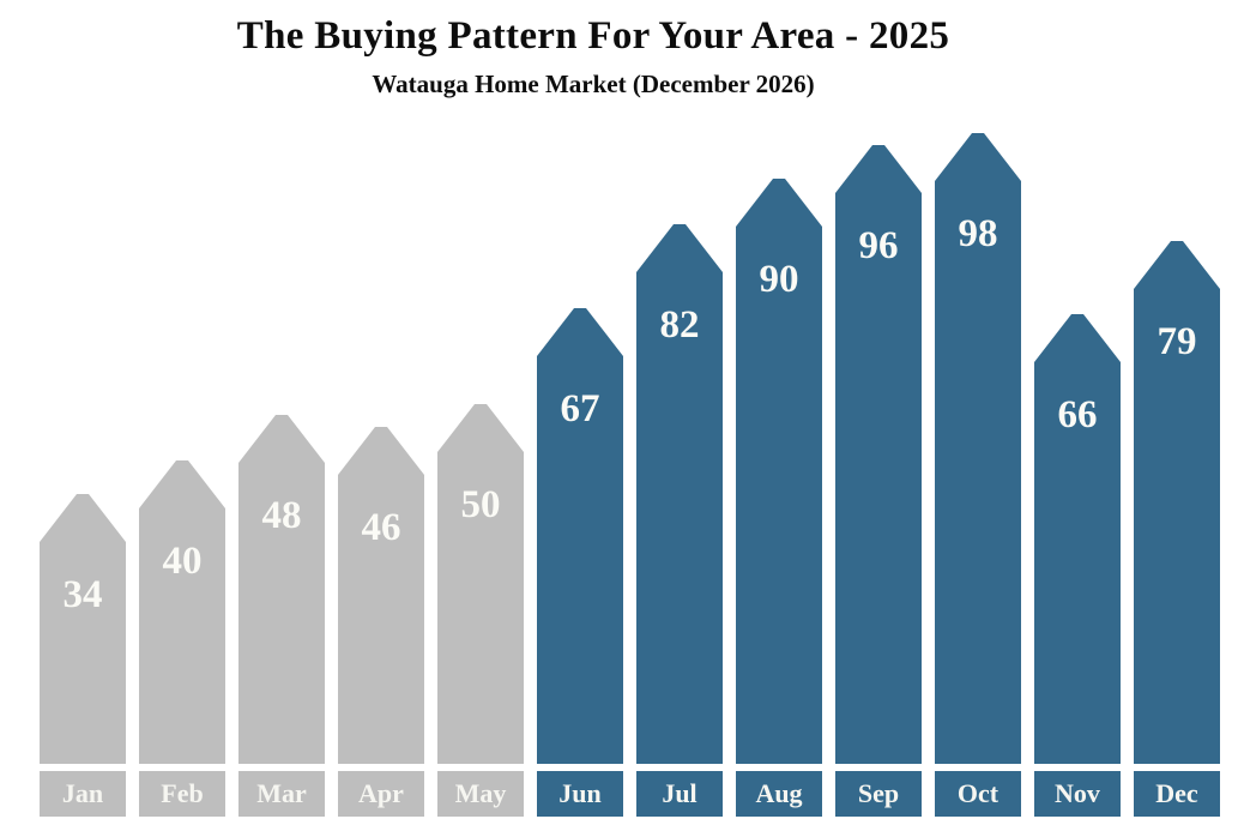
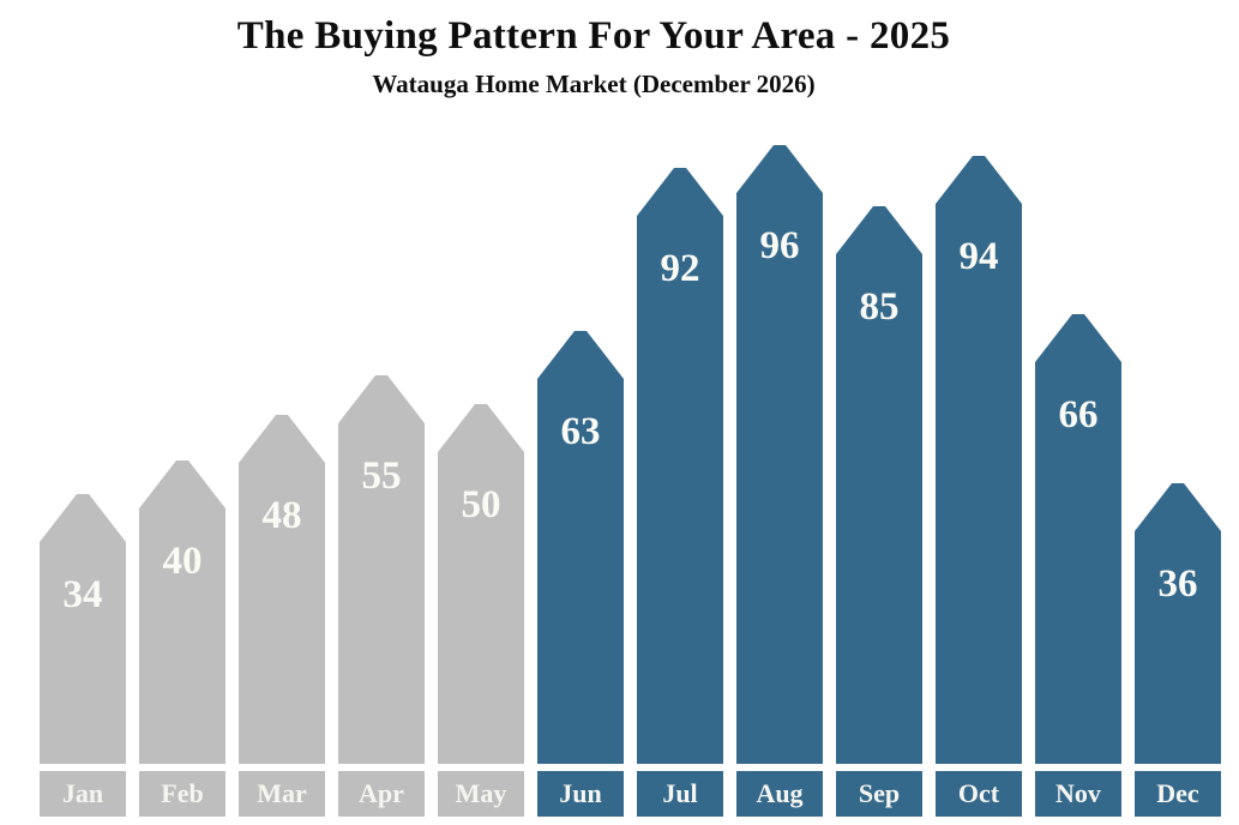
Apr: 46 -> 55
Jun: 67 -> 63
Jul: 82 -> 92
Aug: 90 -> 96
Sep: 96 -> 85
Oct: 98 -> 94
Dec: 79 -> 36
